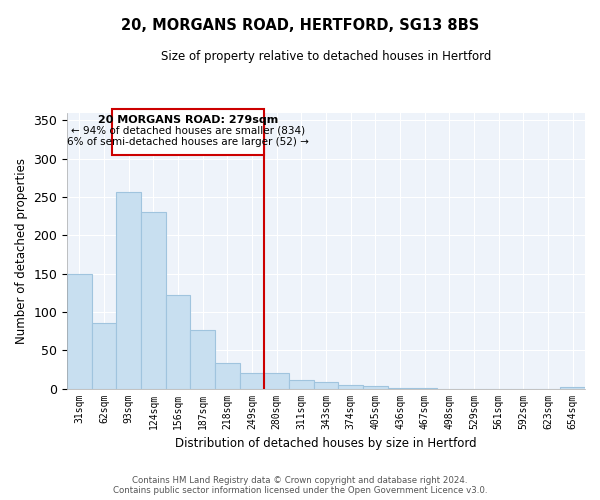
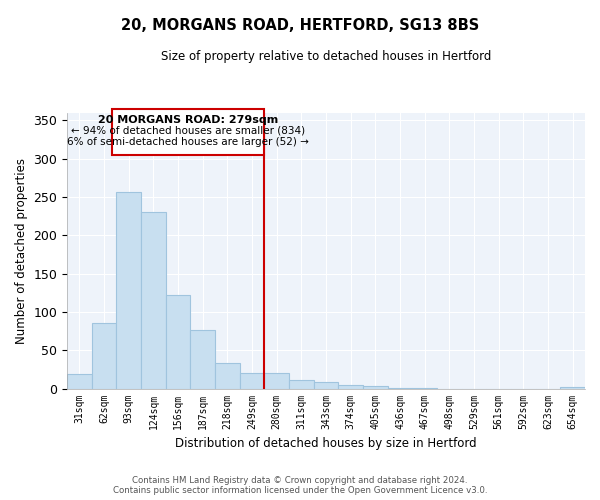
31sqm: 150 -> 19
